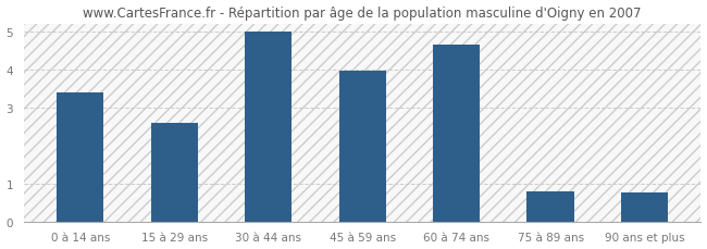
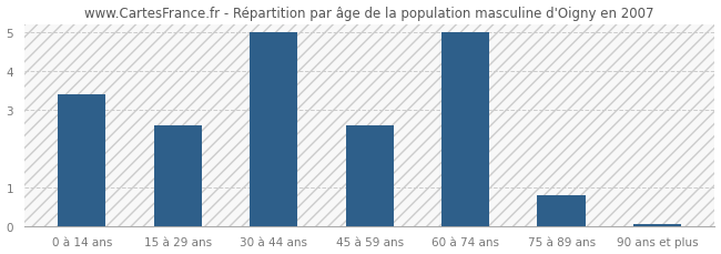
45 à 59 ans: 3.95 -> 2.60
60 à 74 ans: 4.65 -> 5.00
90 ans et plus: 0.75 -> 0.04
